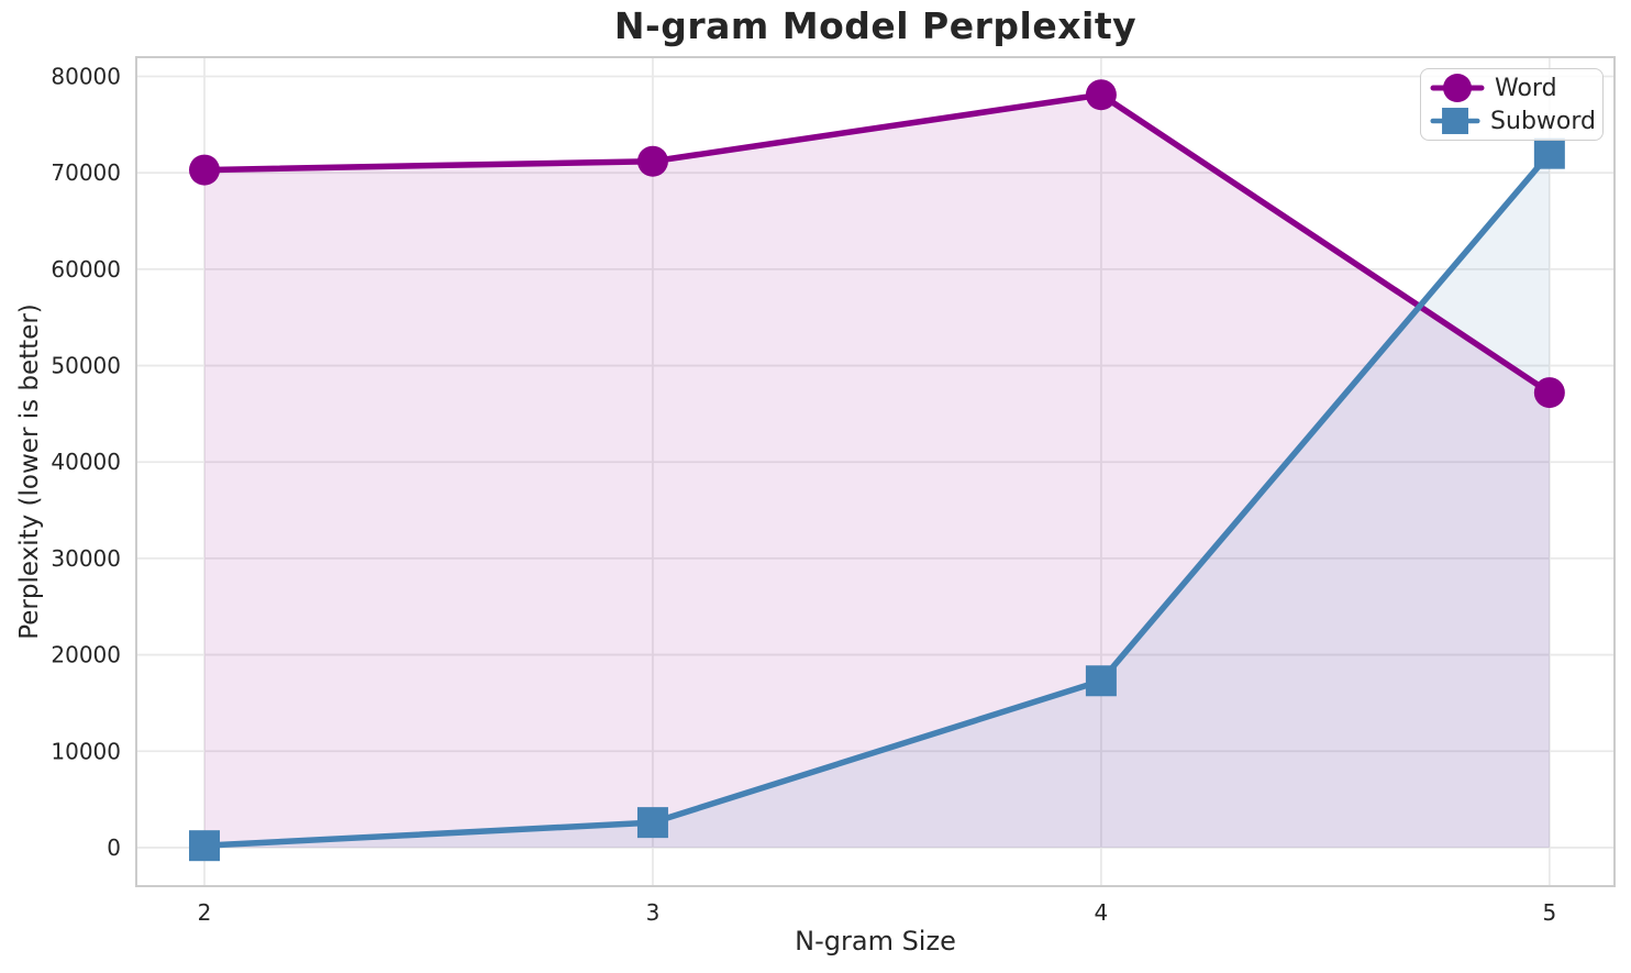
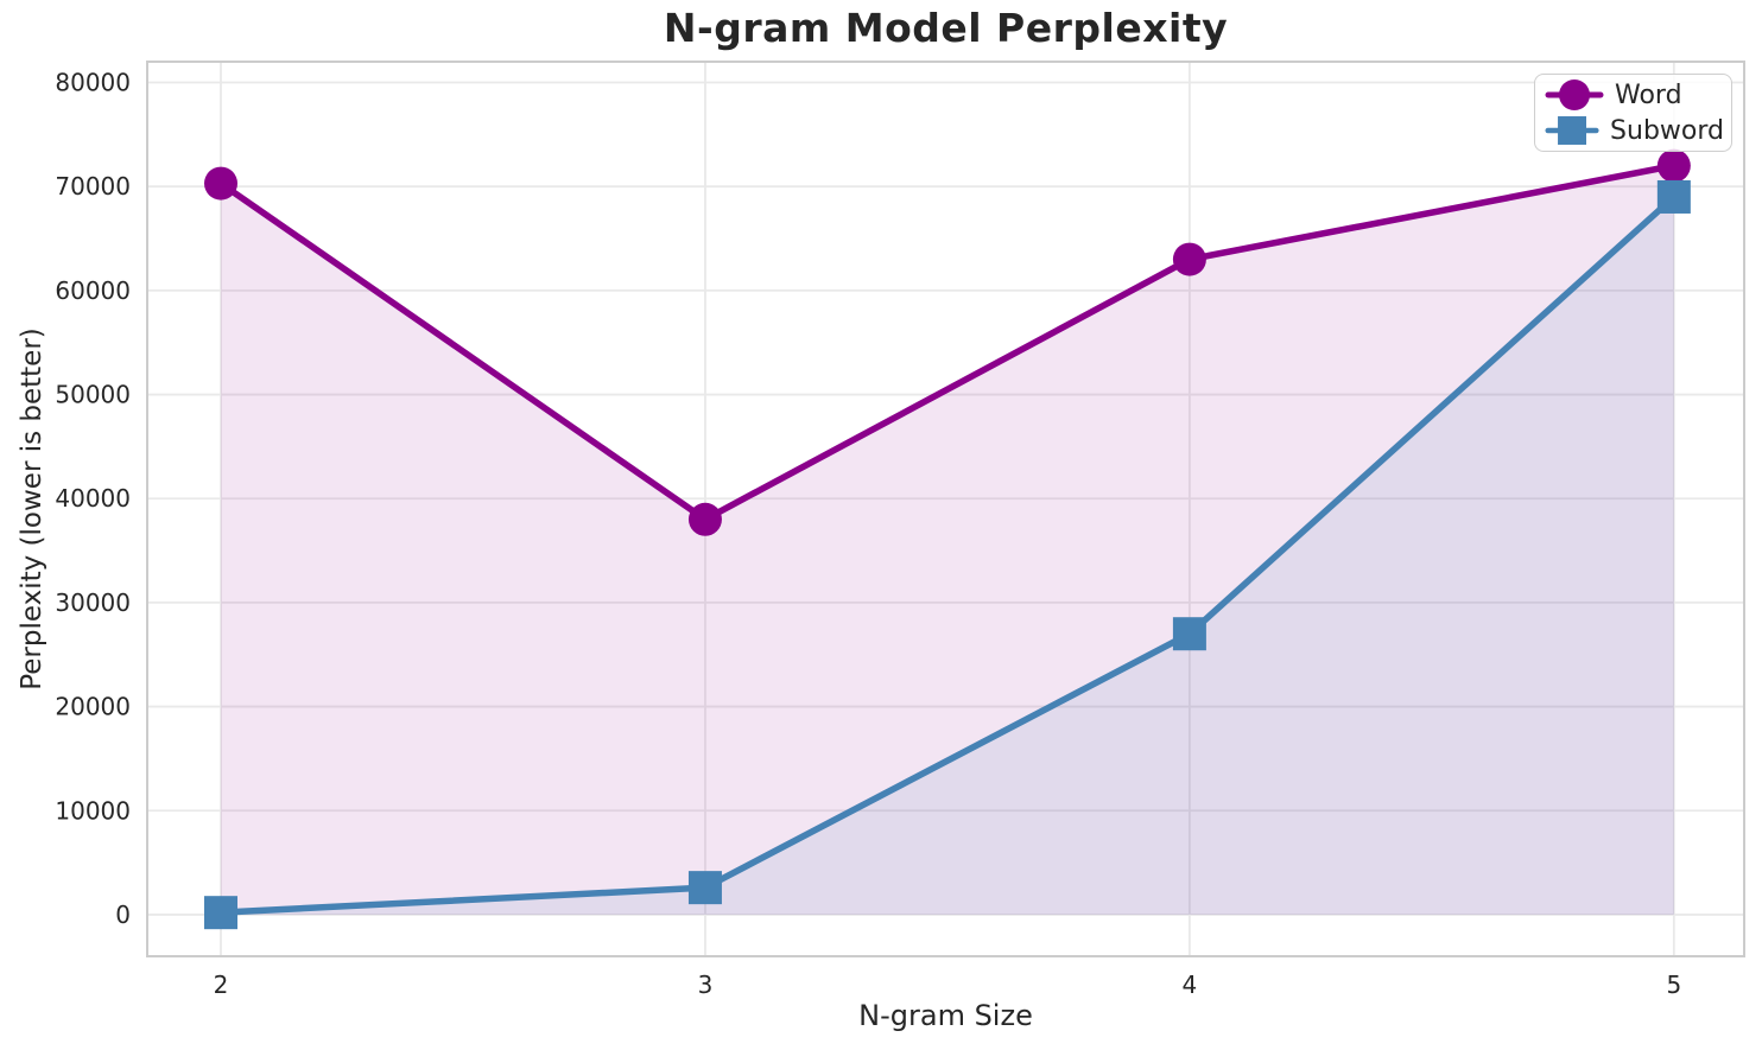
Word/3: 71000 -> 38000
Word/4: 78000 -> 63000
Subword/4: 17000 -> 27000
Word/5: 47000 -> 72000
Subword/5: 72000 -> 69000
